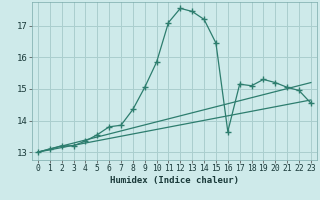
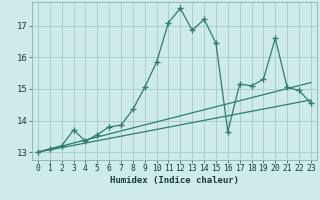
3: 13.20 -> 13.70
13: 17.45 -> 16.85
20: 15.20 -> 16.60
